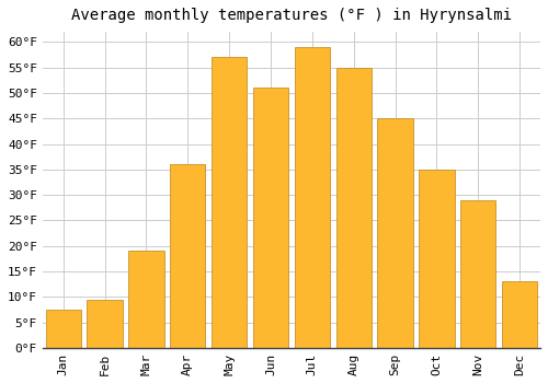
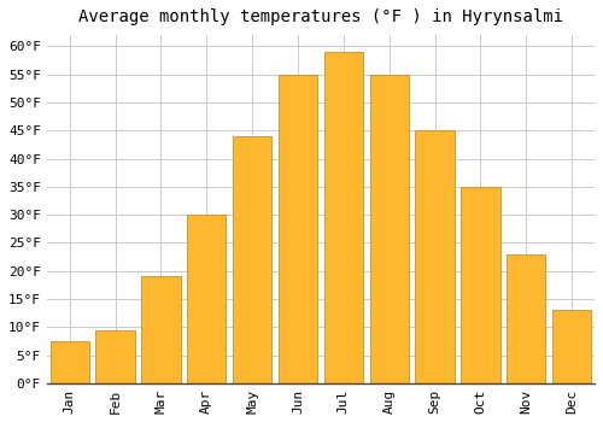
Apr: 36.0°F -> 30.0°F
May: 57.0°F -> 44.0°F
Jun: 51.0°F -> 55.0°F
Nov: 29.0°F -> 23.0°F
